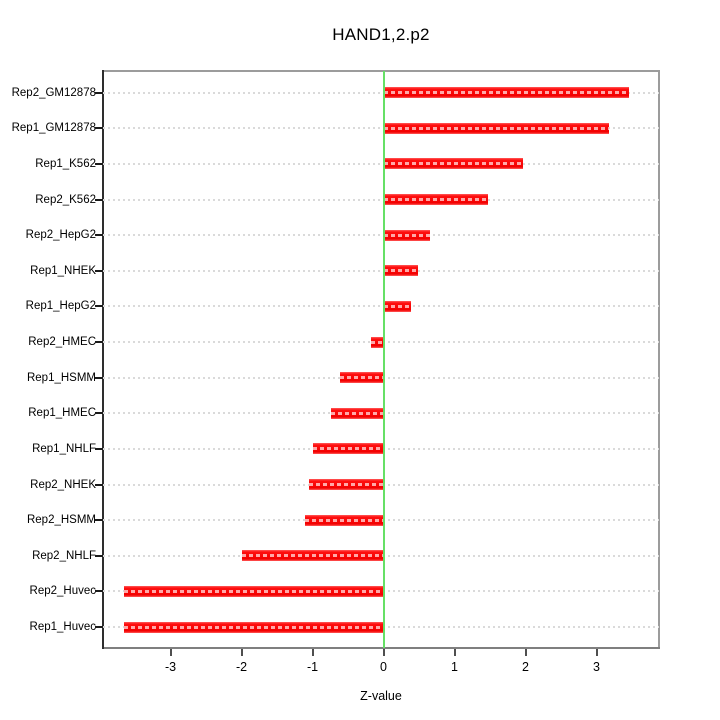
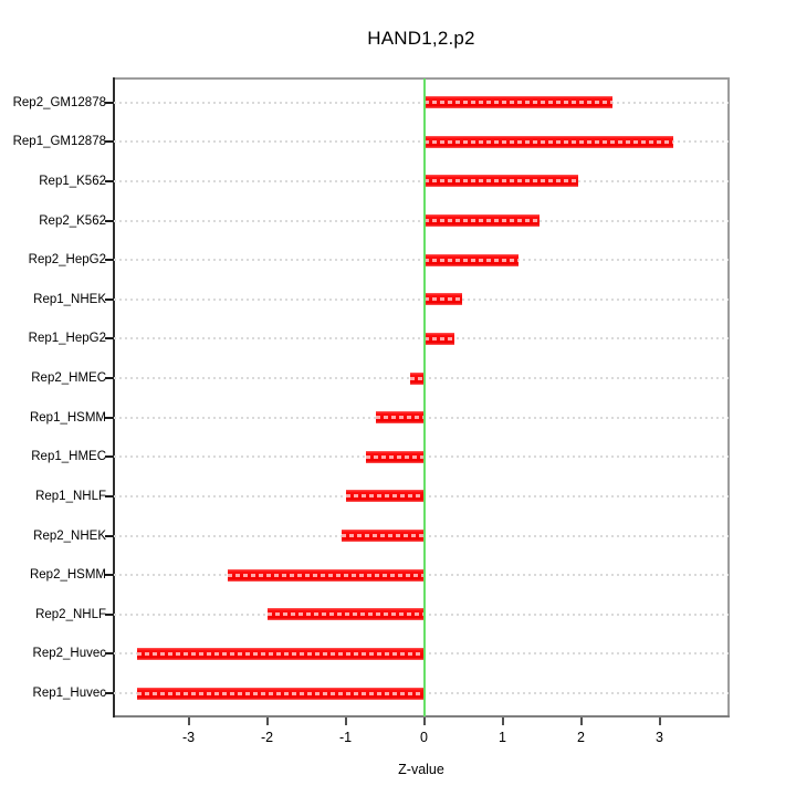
Rep2_GM12878: 3.5 -> 2.4
Rep2_HepG2: 0.7 -> 1.2
Rep2_HSMM: -1.1 -> -2.5
